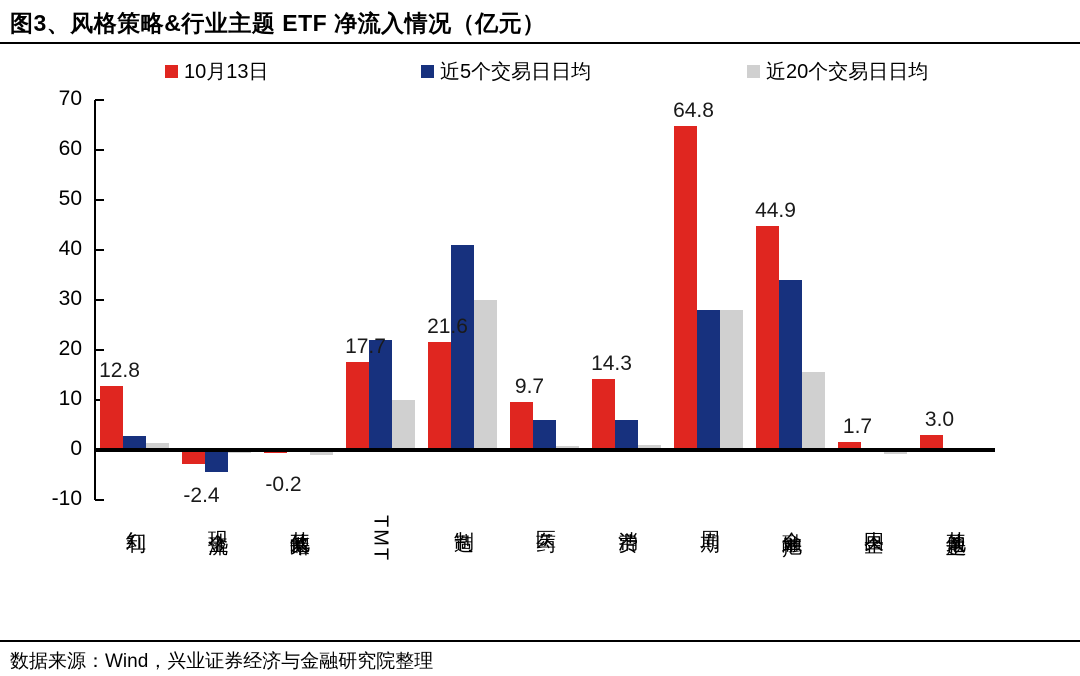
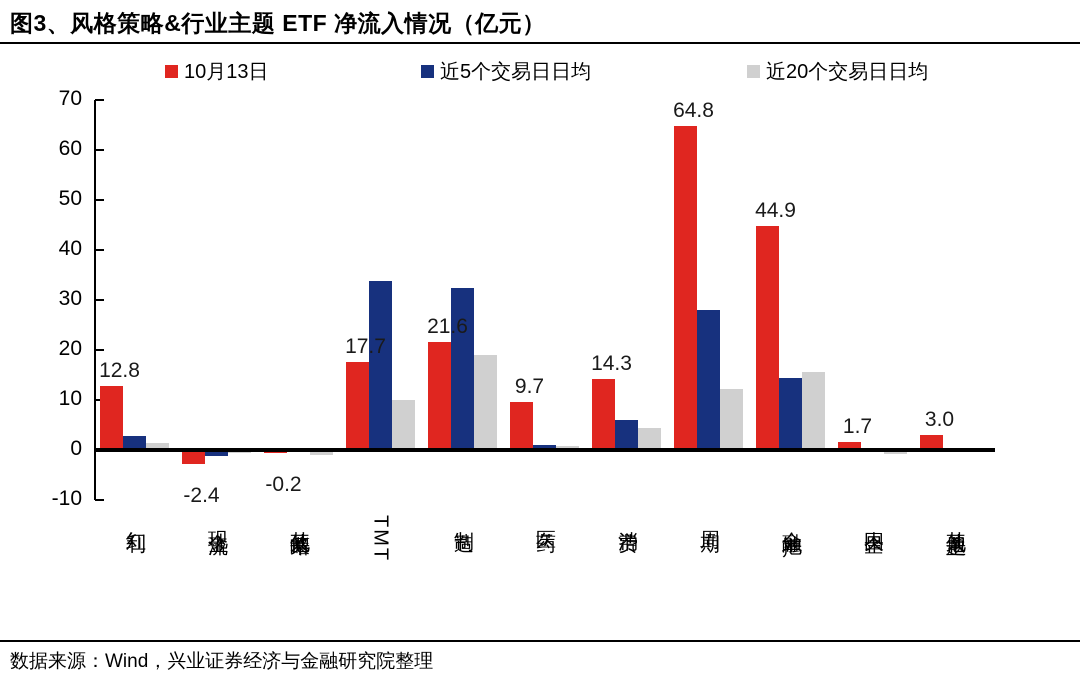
近5个交易日日均/现金流: -4 -> -1
近5个交易日日均/TMT: 22 -> 34
近5个交易日日均/制造: 41 -> 32
近20个交易日日均/制造: 30 -> 19
近5个交易日日均/医药: 6 -> 1
近20个交易日日均/消费: 1 -> 4
近20个交易日日均/周期: 28 -> 12
近5个交易日日均/金融地产: 34 -> 14
